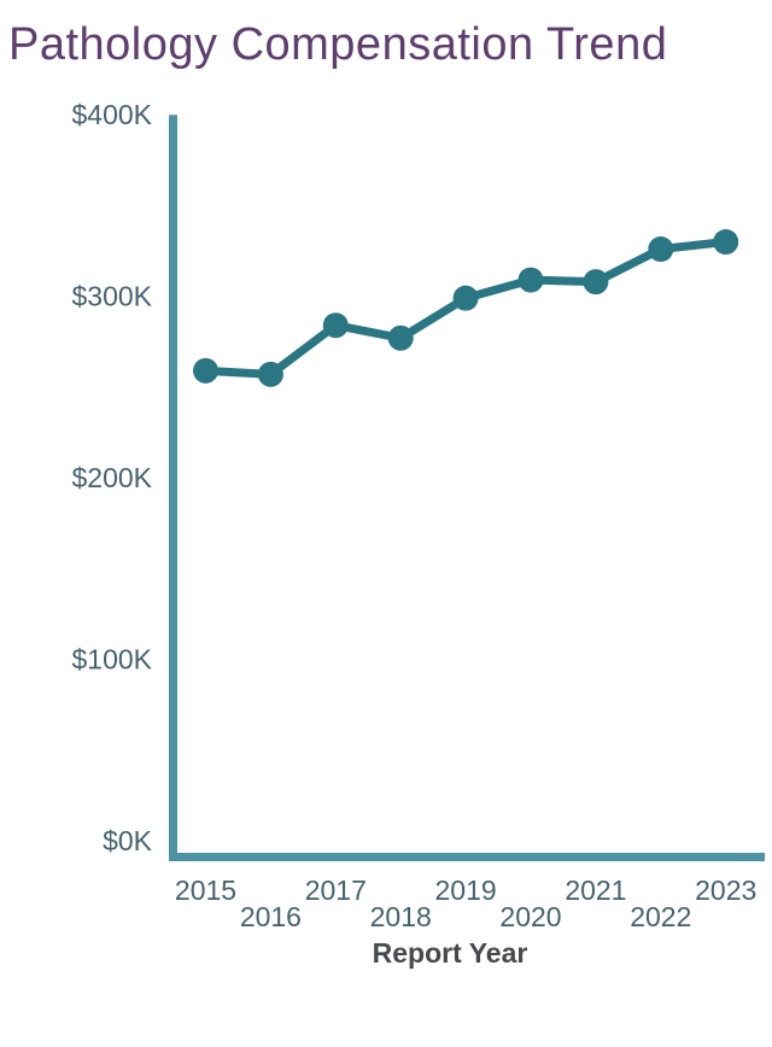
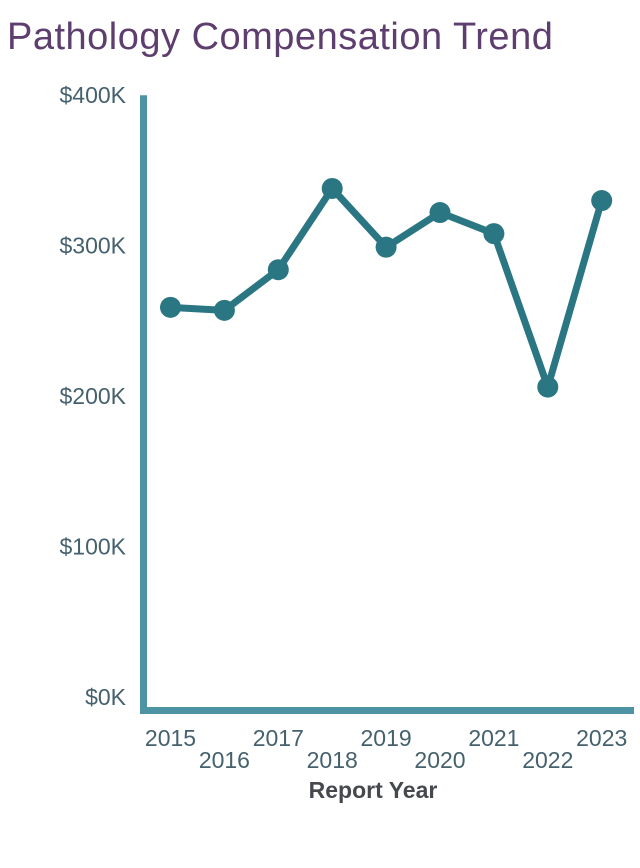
2018: $277K -> $338K
2020: $309K -> $322K
2022: $326K -> $206K
